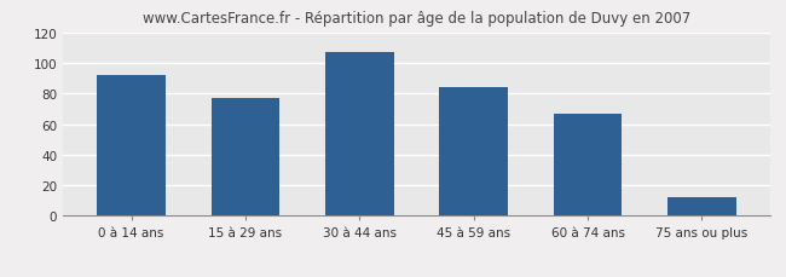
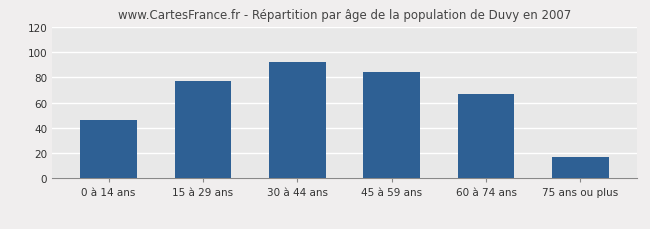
0 à 14 ans: 92 -> 46
30 à 44 ans: 107 -> 92
75 ans ou plus: 12 -> 17
